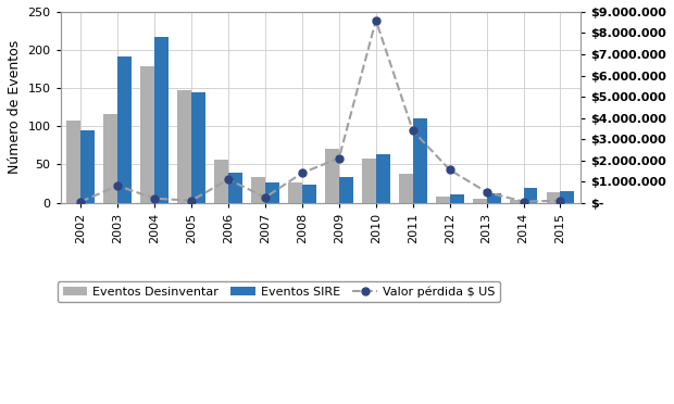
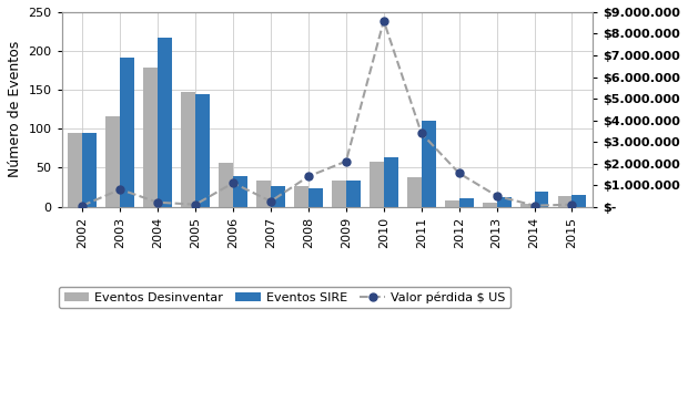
Eventos Desinventar/2002: 108 -> 95
Eventos Desinventar/2009: 70 -> 33
